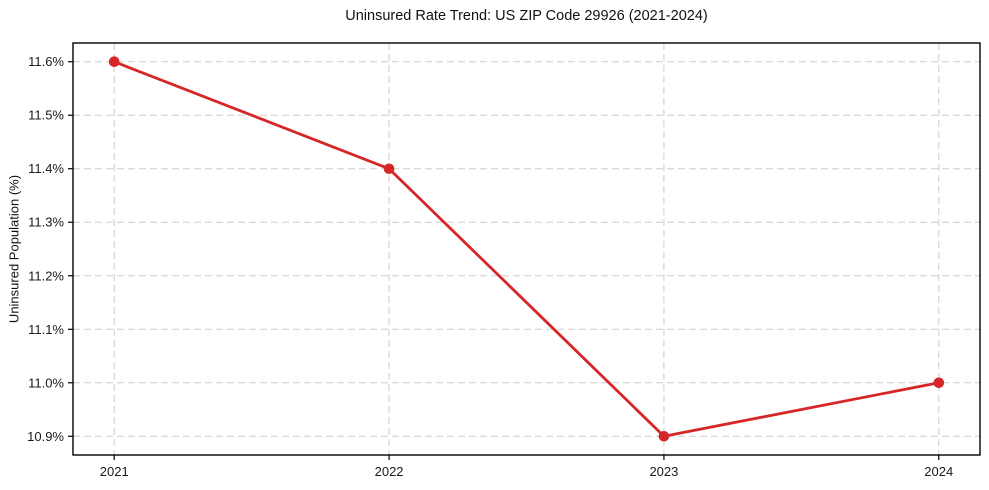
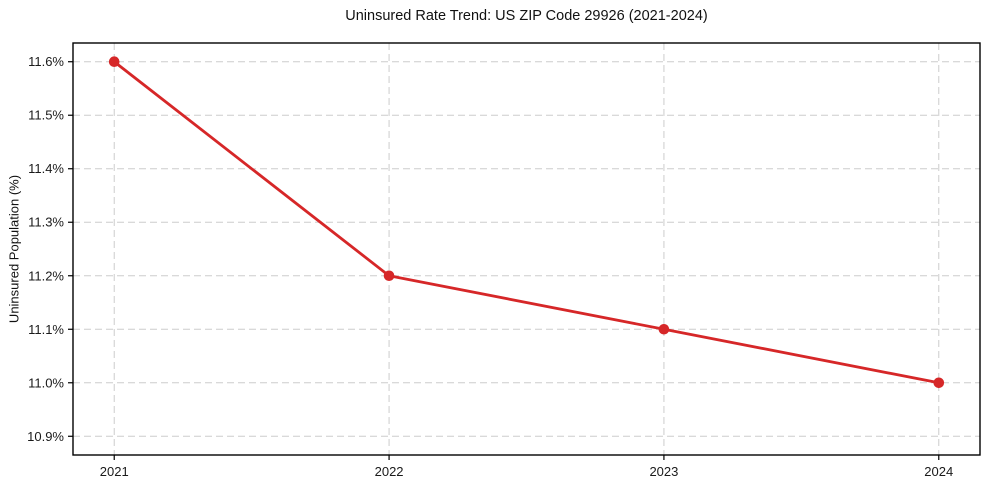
2022: 11.4% -> 11.2%
2023: 10.9% -> 11.1%
